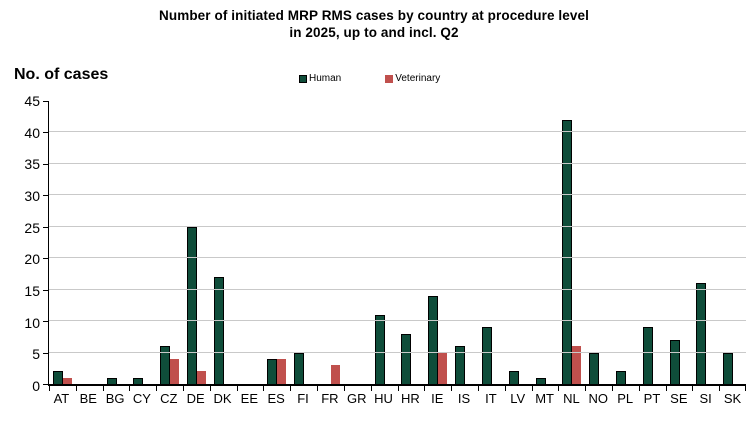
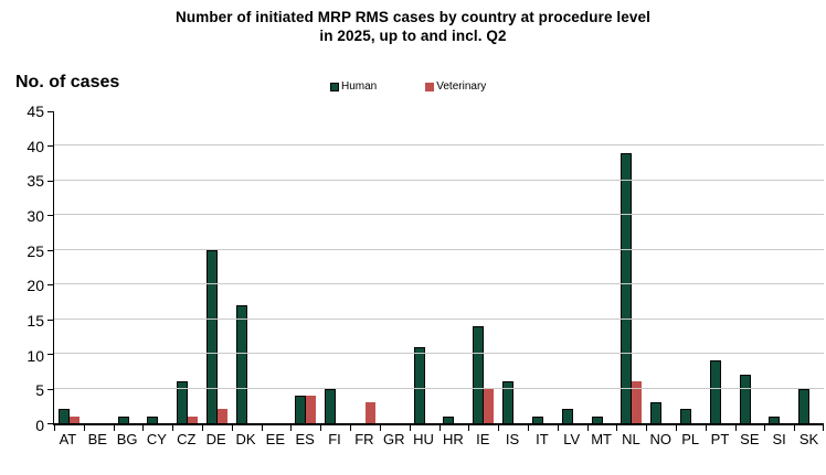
Veterinary/CZ: 4 -> 1
Human/HR: 8 -> 1
Human/IT: 9 -> 1
Human/NL: 42 -> 39
Human/NO: 5 -> 3
Human/SI: 16 -> 1
